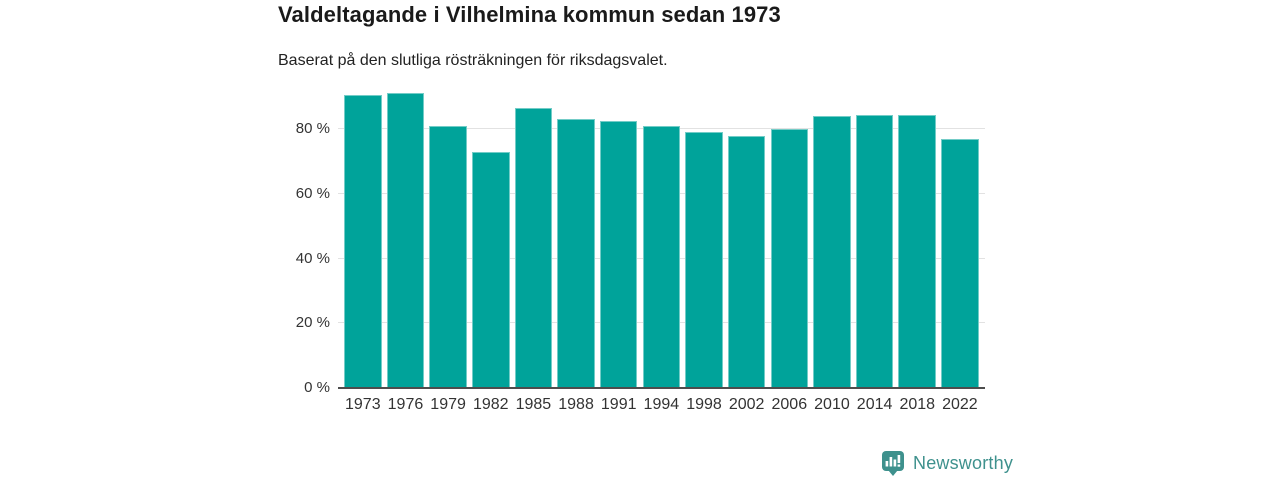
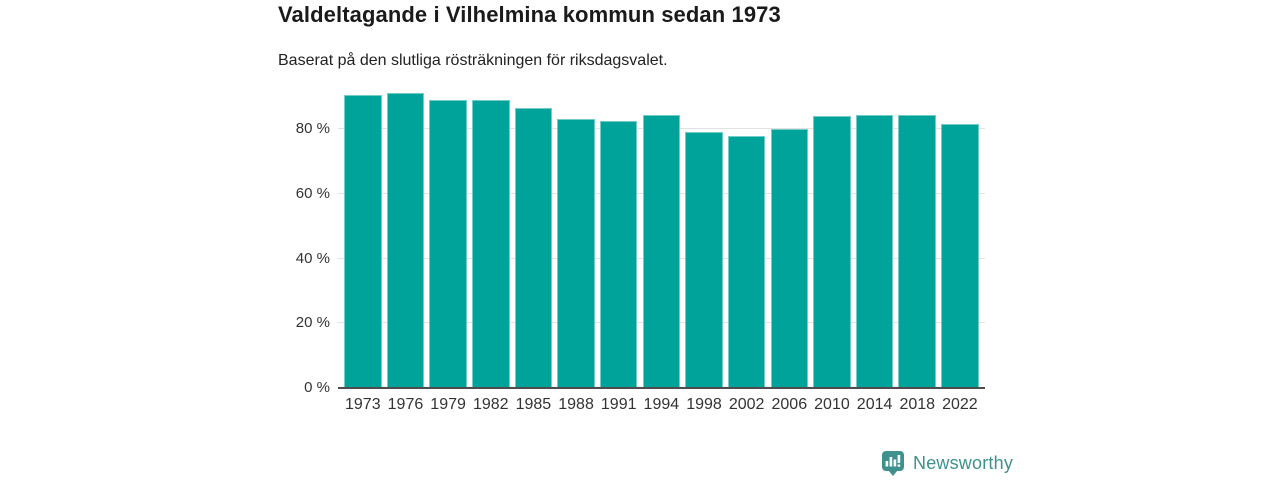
1979: 81% -> 89%
1982: 73% -> 89%
1994: 81% -> 84%
2022: 77% -> 82%
